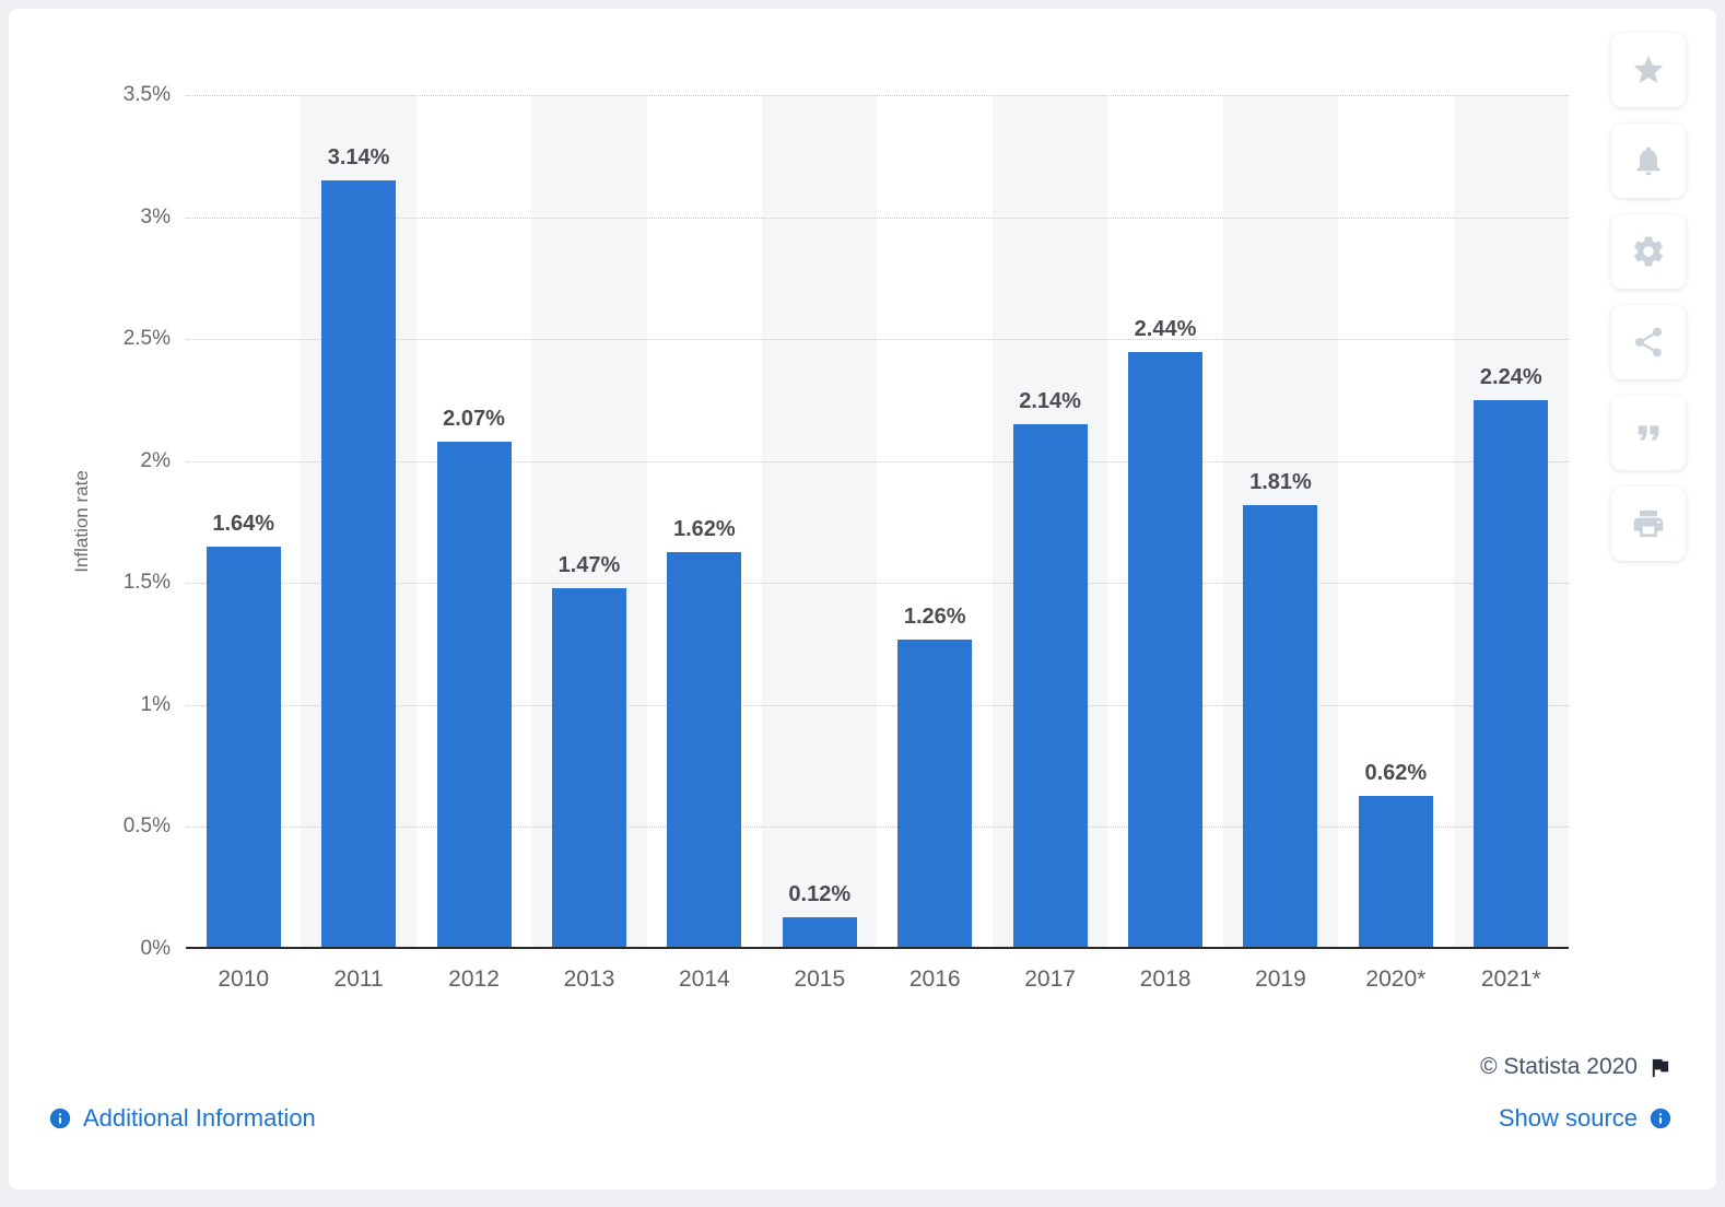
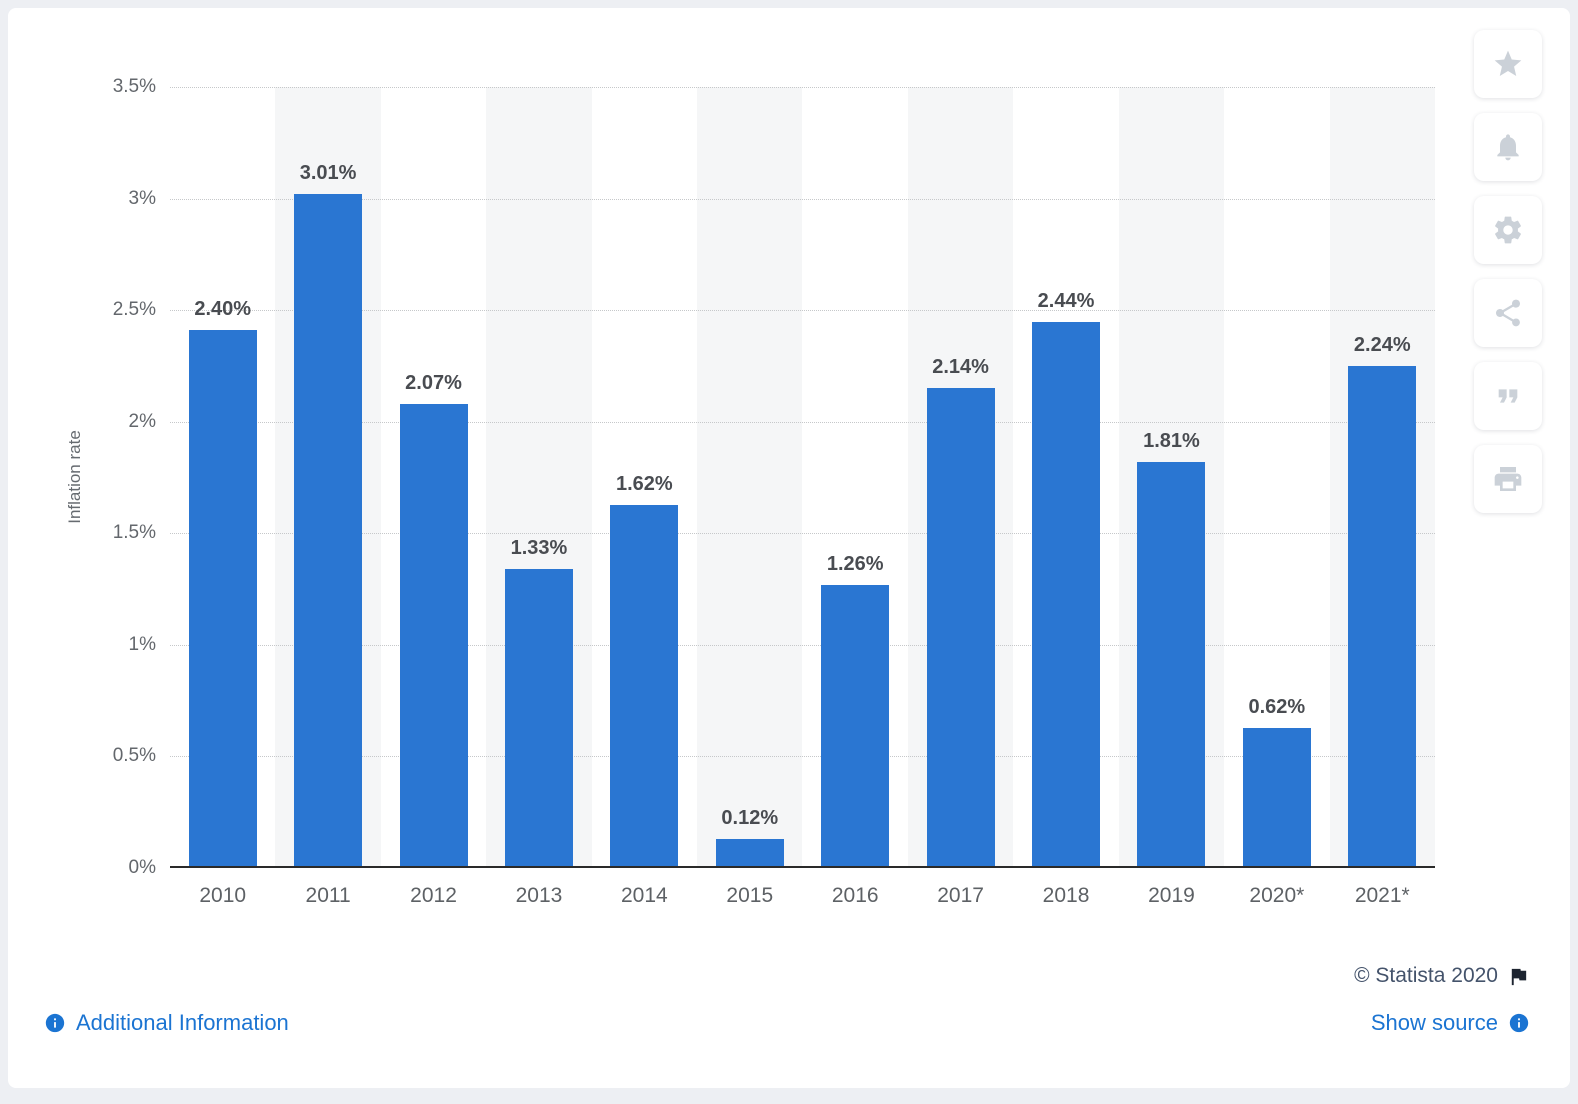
2010: 1.64% -> 2.40%
2011: 3.14% -> 3.01%
2013: 1.47% -> 1.33%
